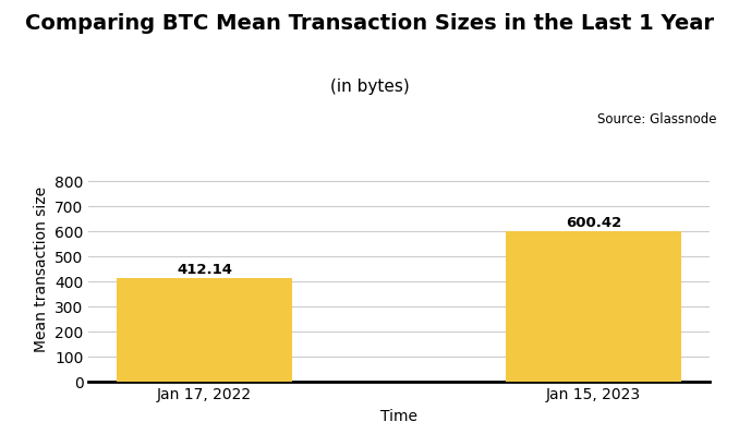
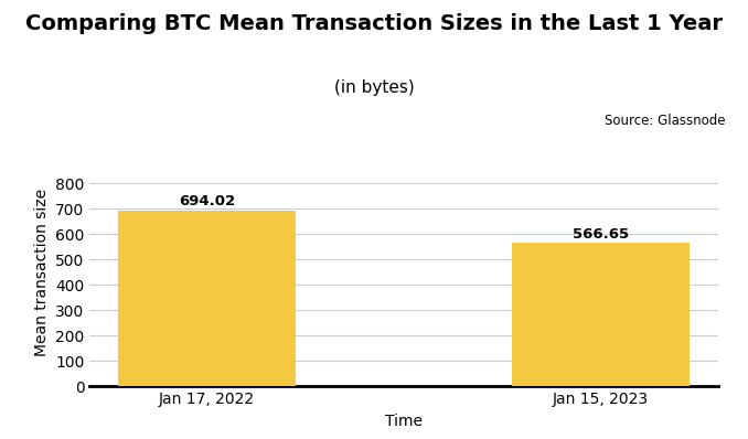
Jan 17, 2022: 412.14 -> 694.02
Jan 15, 2023: 600.42 -> 566.65
